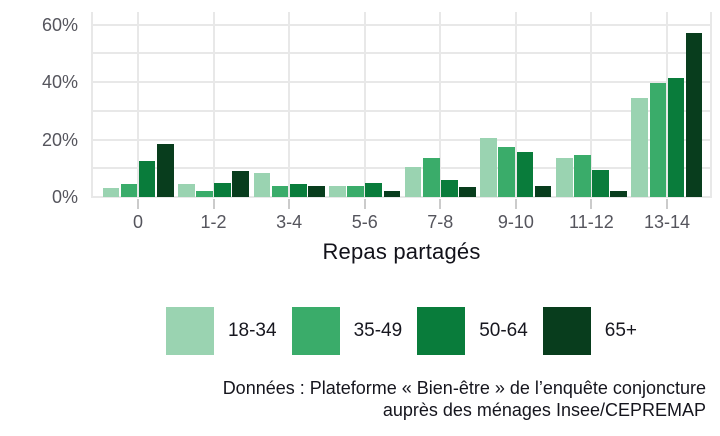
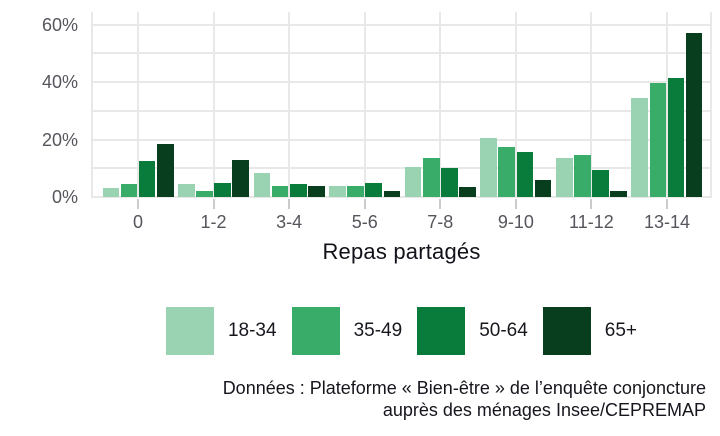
65+/1-2: 9% -> 13%
50-64/7-8: 6% -> 10%
65+/9-10: 4% -> 6%
